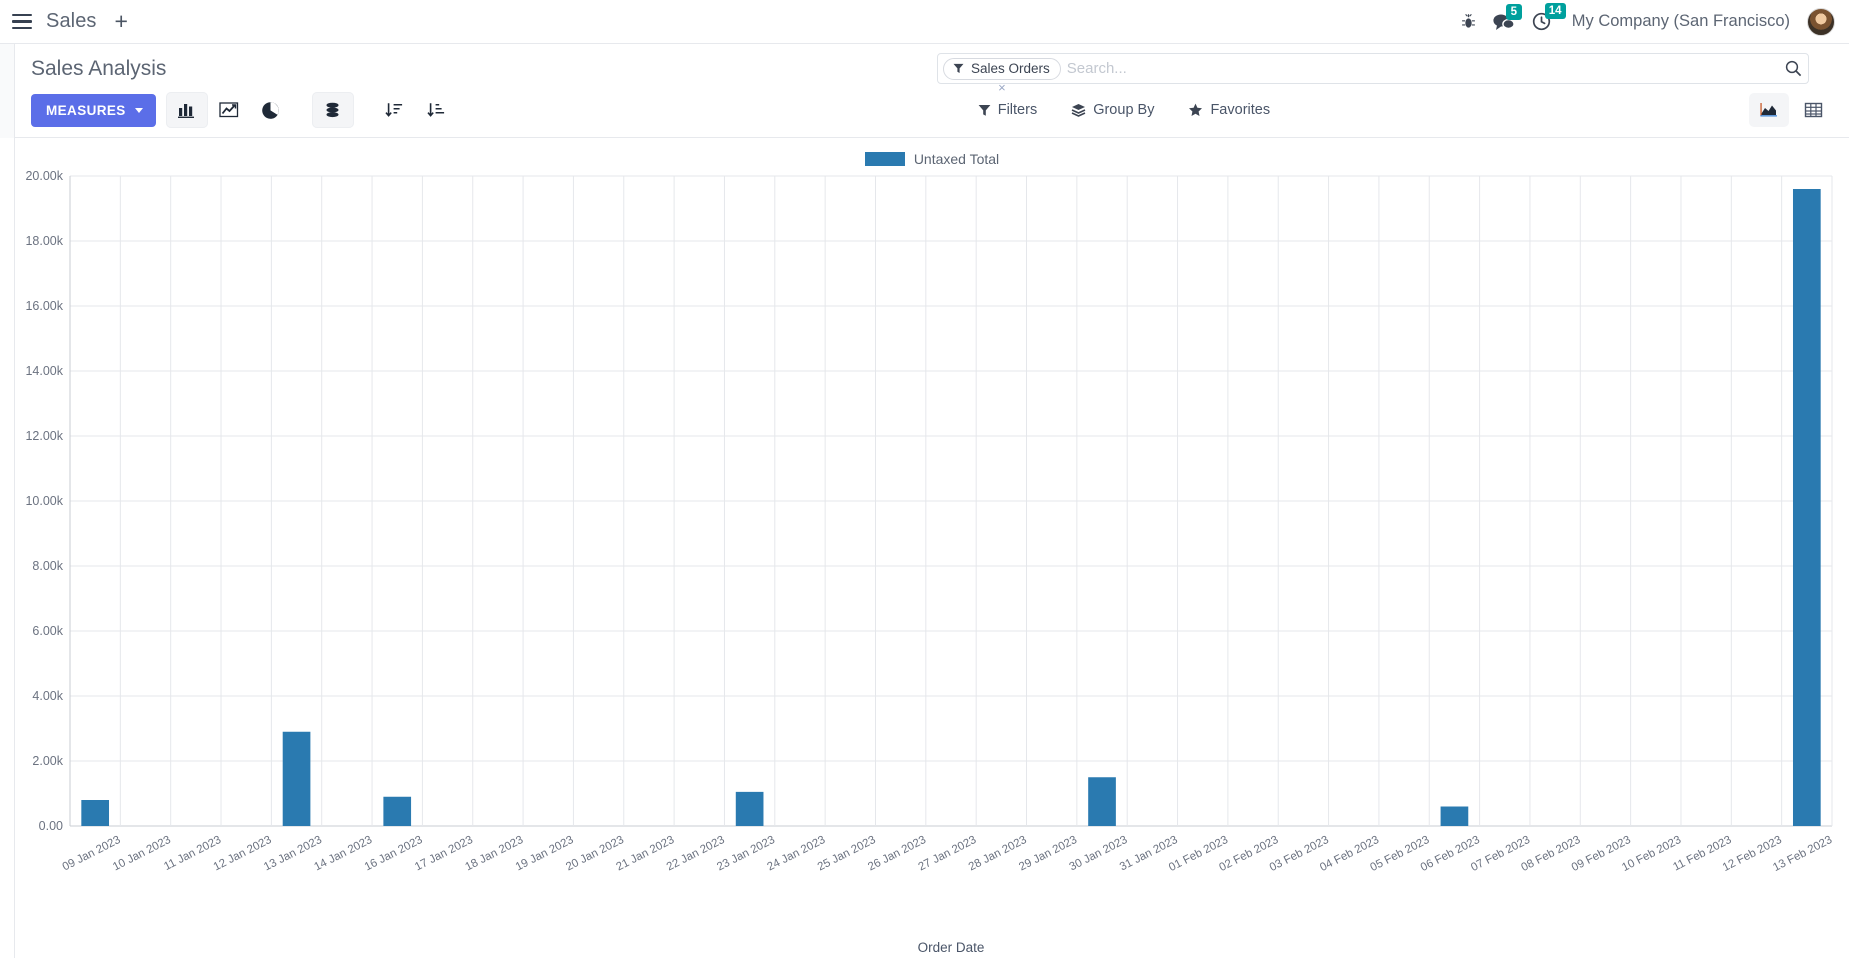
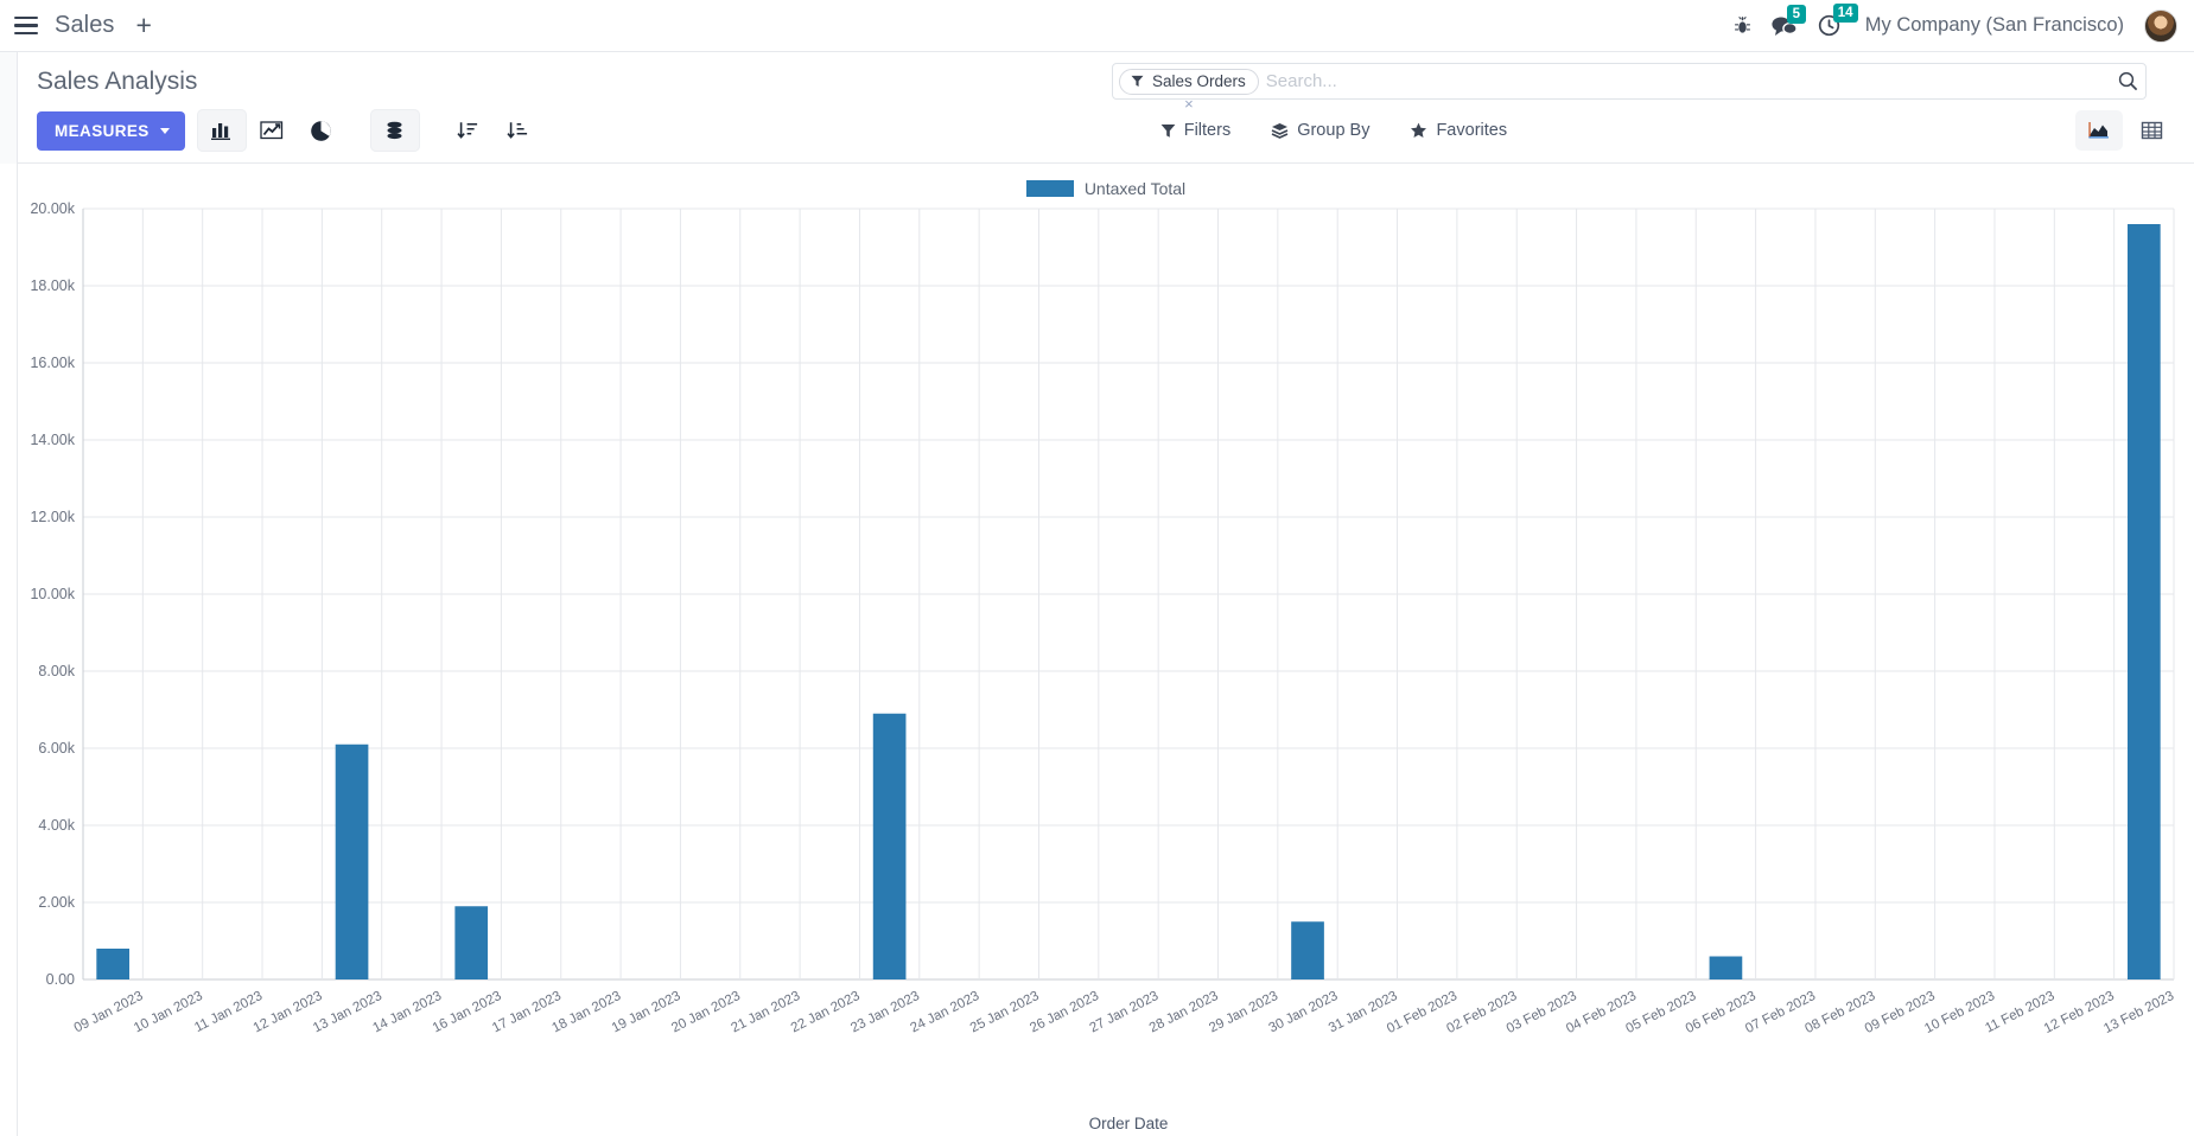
13 Jan 2023: 2.9k -> 6.1k
16 Jan 2023: 0.9k -> 1.9k
23 Jan 2023: 1.0k -> 6.9k
